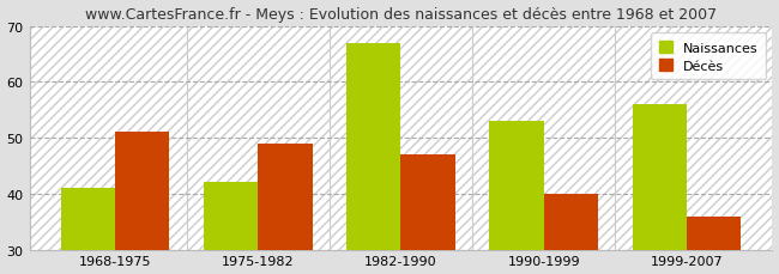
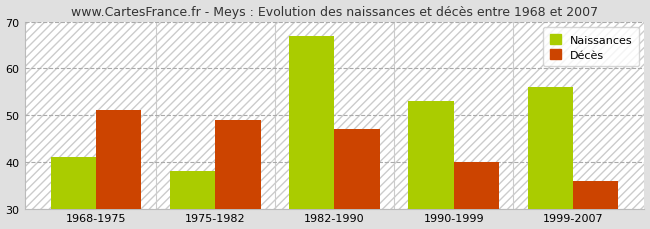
Naissances/1975-1982: 42 -> 38
